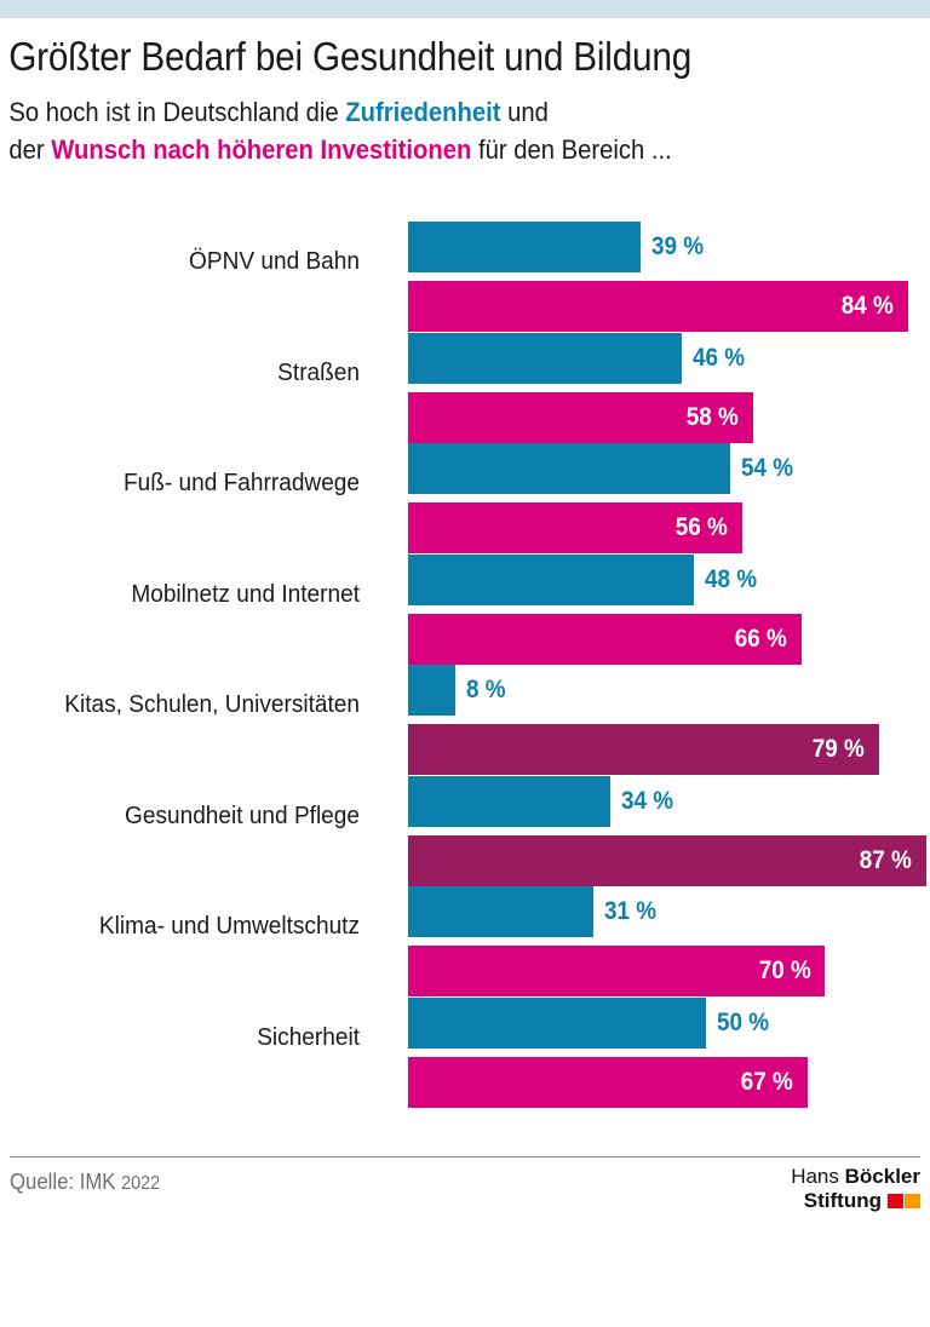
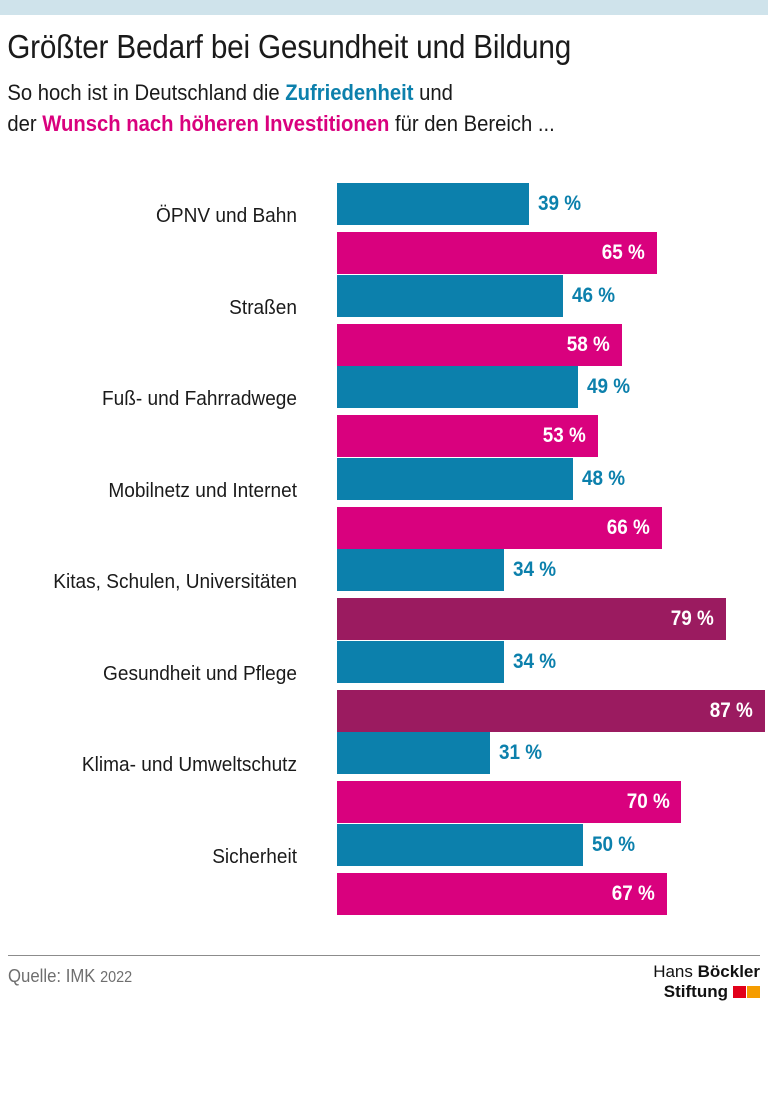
Wunsch nach höheren Investitionen/ÖPNV und Bahn: 84 -> 65
Zufriedenheit/Fuß- und Fahrradwege: 54 -> 49
Wunsch nach höheren Investitionen/Fuß- und Fahrradwege: 56 -> 53
Zufriedenheit/Kitas, Schulen, Universitäten: 8 -> 34
